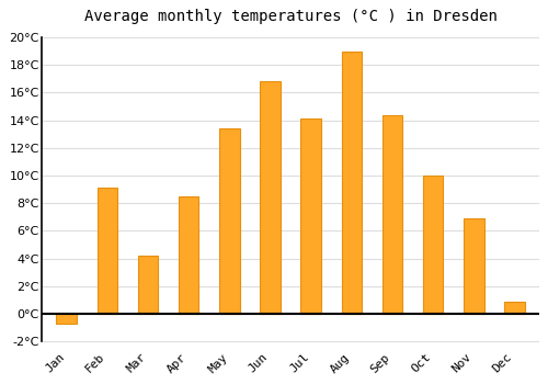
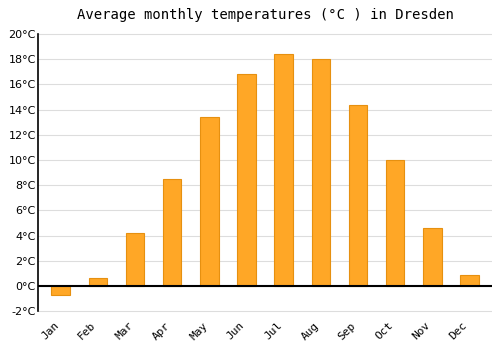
Feb: 9.1°C -> 0.6°C
Jul: 14.1°C -> 18.4°C
Aug: 19.0°C -> 18.0°C
Nov: 6.9°C -> 4.6°C
